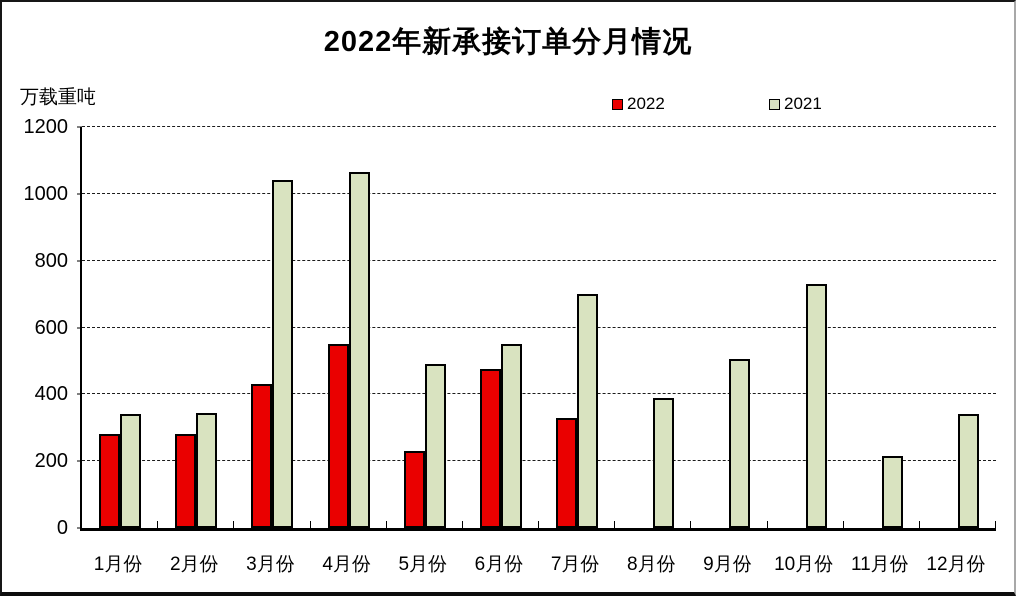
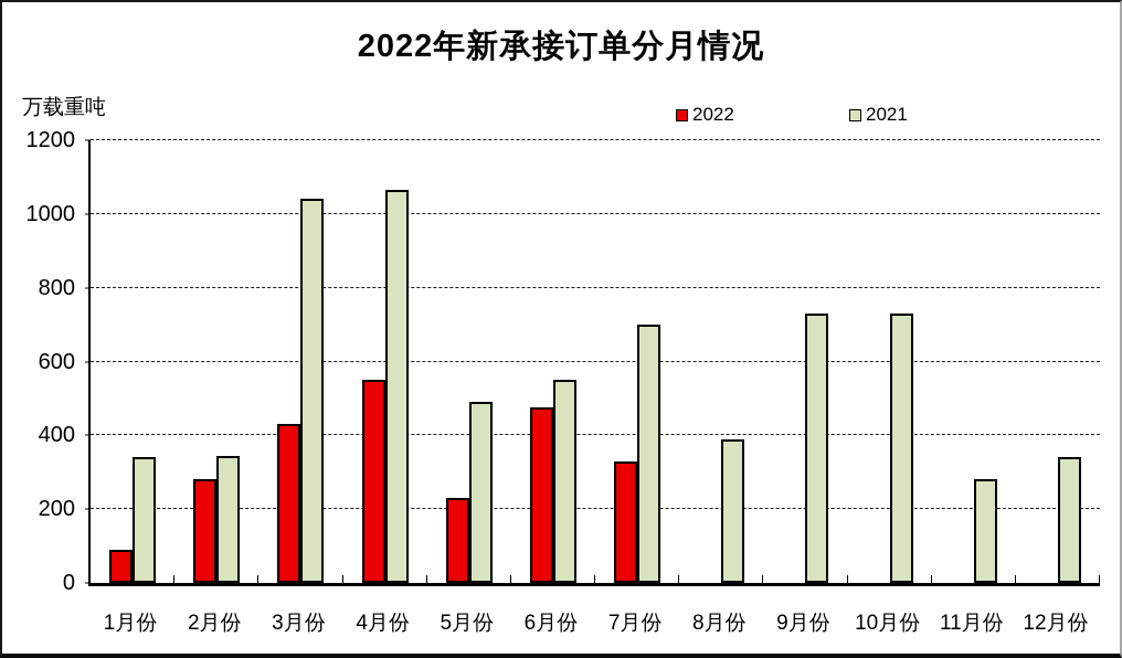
2022/1月份: 280 -> 90
2021/9月份: 500 -> 730
2021/11月份: 220 -> 280
